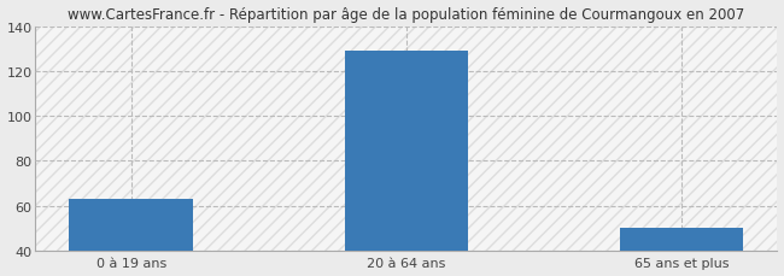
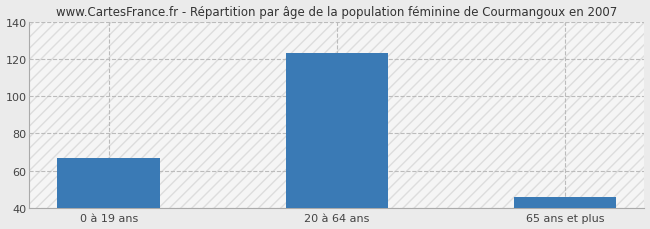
0 à 19 ans: 63 -> 67
20 à 64 ans: 129 -> 123
65 ans et plus: 50 -> 46
